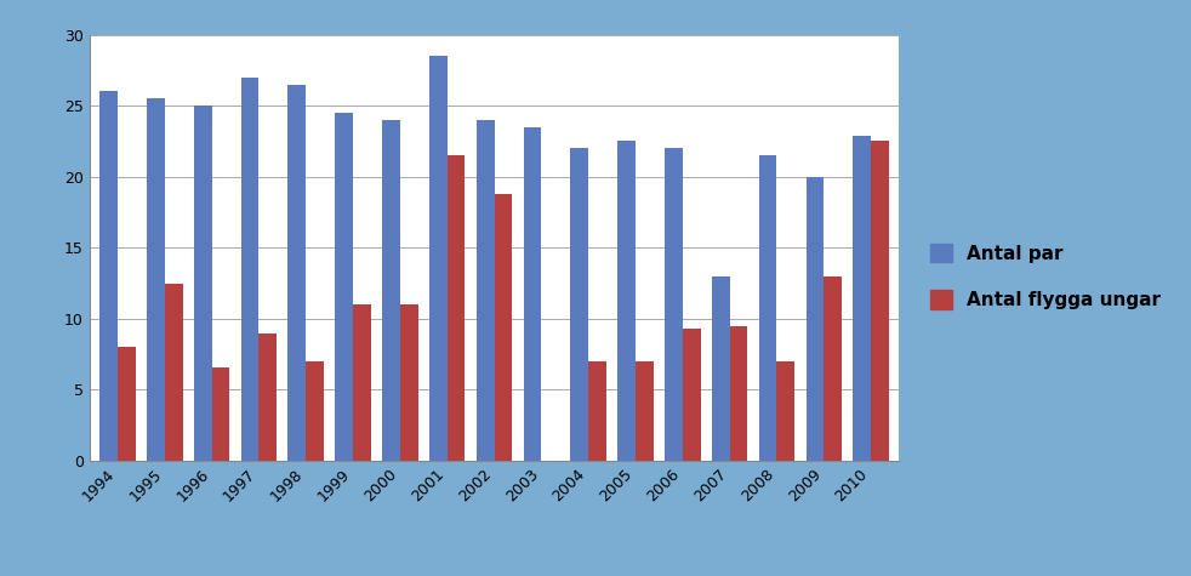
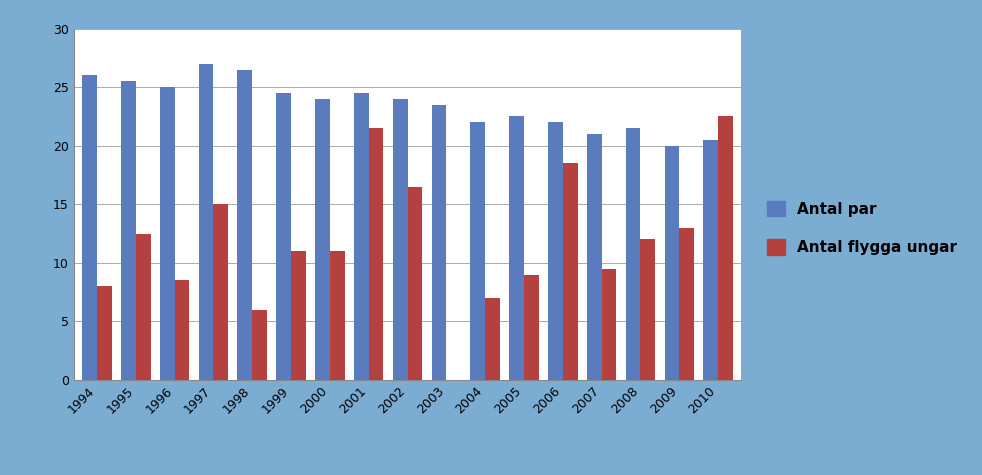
Antal flygga ungar/1996: 6.6 -> 8.5
Antal flygga ungar/1997: 9.0 -> 15.0
Antal flygga ungar/1998: 7.0 -> 6.0
Antal par/2001: 28.5 -> 24.5
Antal flygga ungar/2002: 18.8 -> 16.5
Antal flygga ungar/2005: 7.0 -> 9.0
Antal flygga ungar/2006: 9.3 -> 18.5
Antal par/2007: 13.0 -> 21.0
Antal flygga ungar/2008: 7.0 -> 12.0
Antal par/2010: 22.9 -> 20.5
